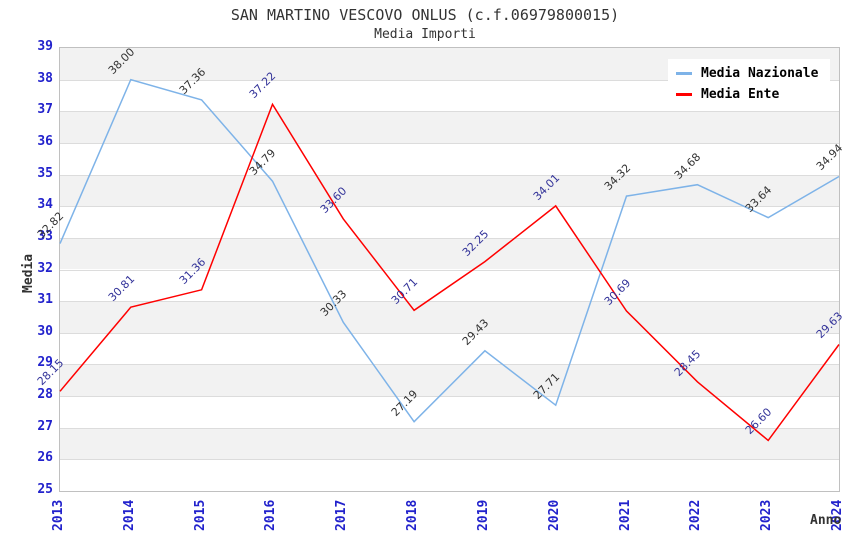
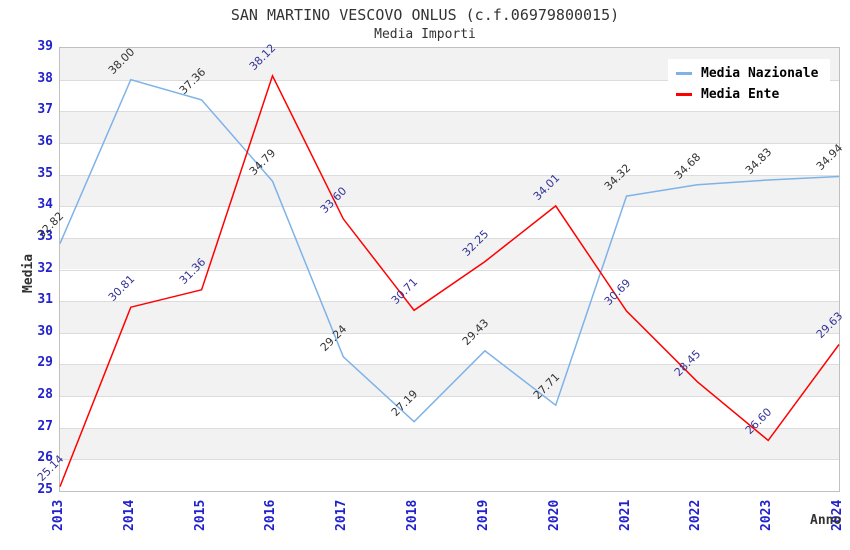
Media Ente/2013: 28.15 -> 25.14
Media Ente/2016: 37.22 -> 38.12
Media Nazionale/2017: 30.33 -> 29.24
Media Nazionale/2023: 33.64 -> 34.83
